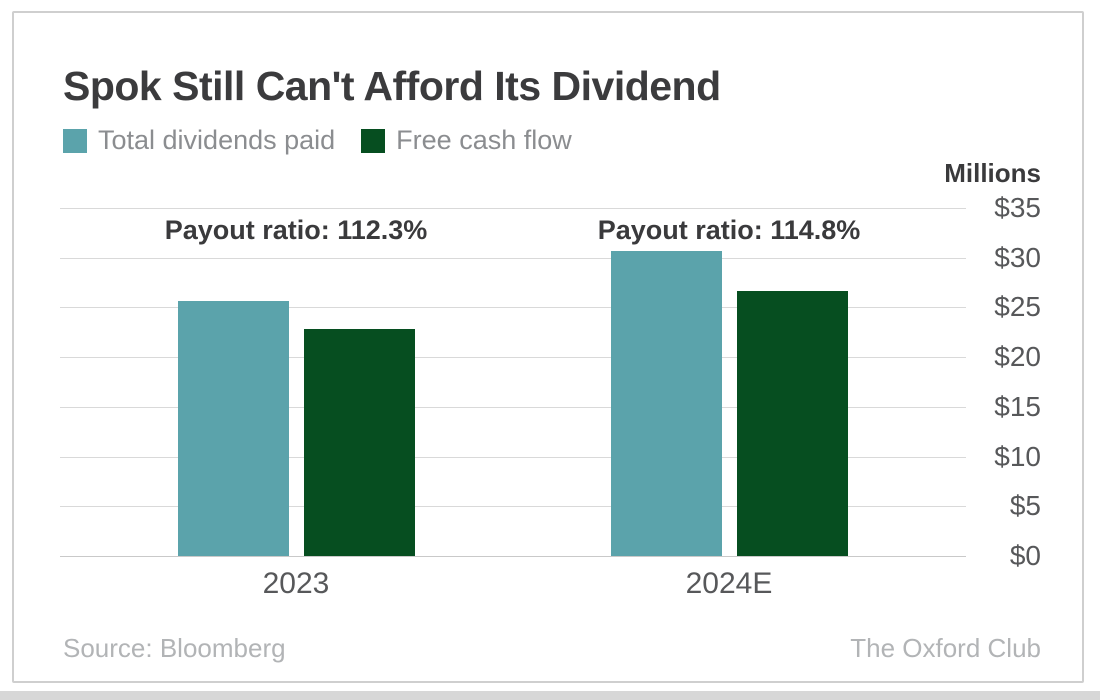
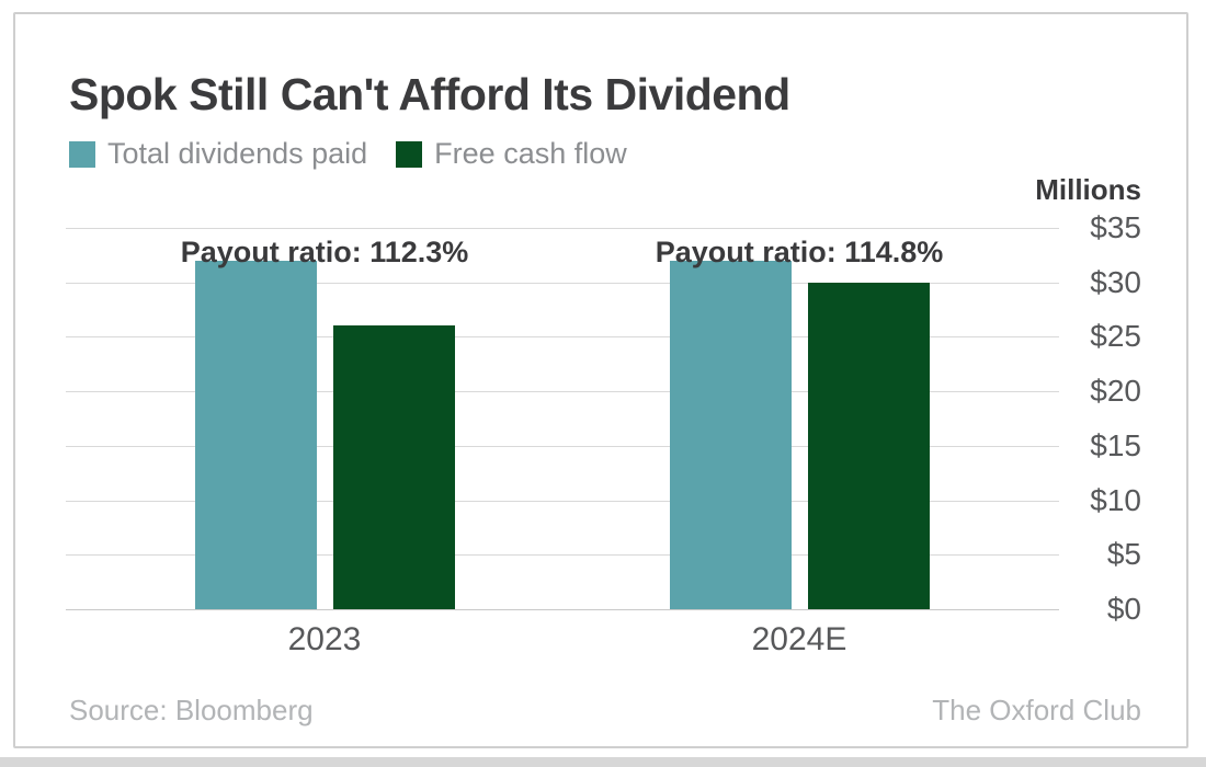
Total dividends paid/2023: $26 -> $32
Free cash flow/2023: $23 -> $26
Total dividends paid/2024E: $31 -> $32
Free cash flow/2024E: $27 -> $30
